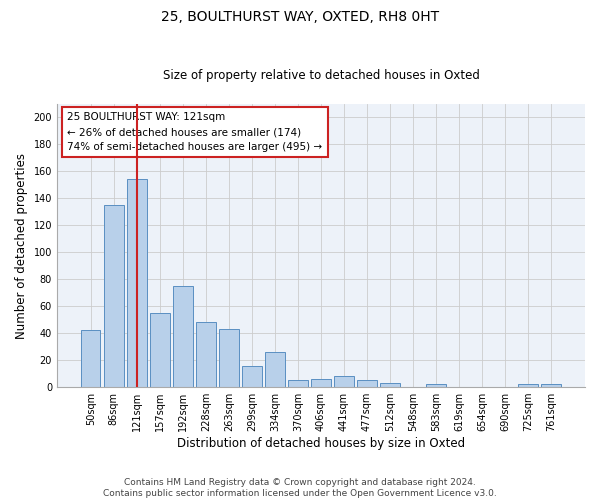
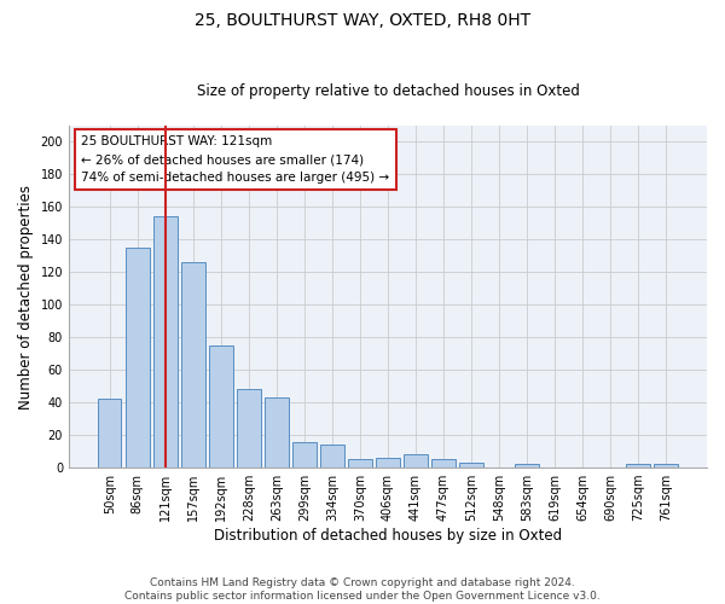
157sqm: 55 -> 126
334sqm: 26 -> 14
